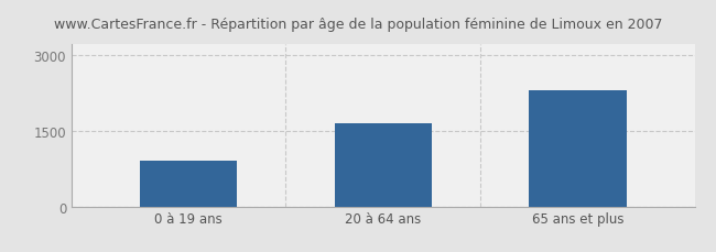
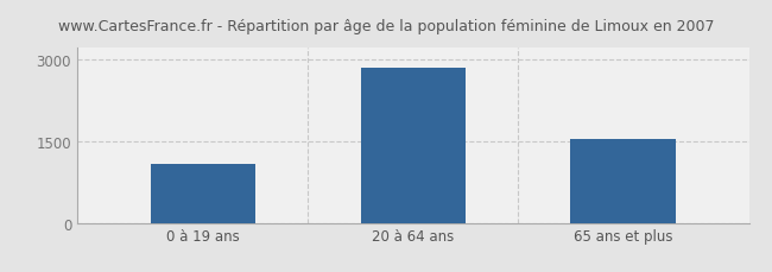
0 à 19 ans: 900 -> 1080
20 à 64 ans: 1650 -> 2840
65 ans et plus: 2300 -> 1530
